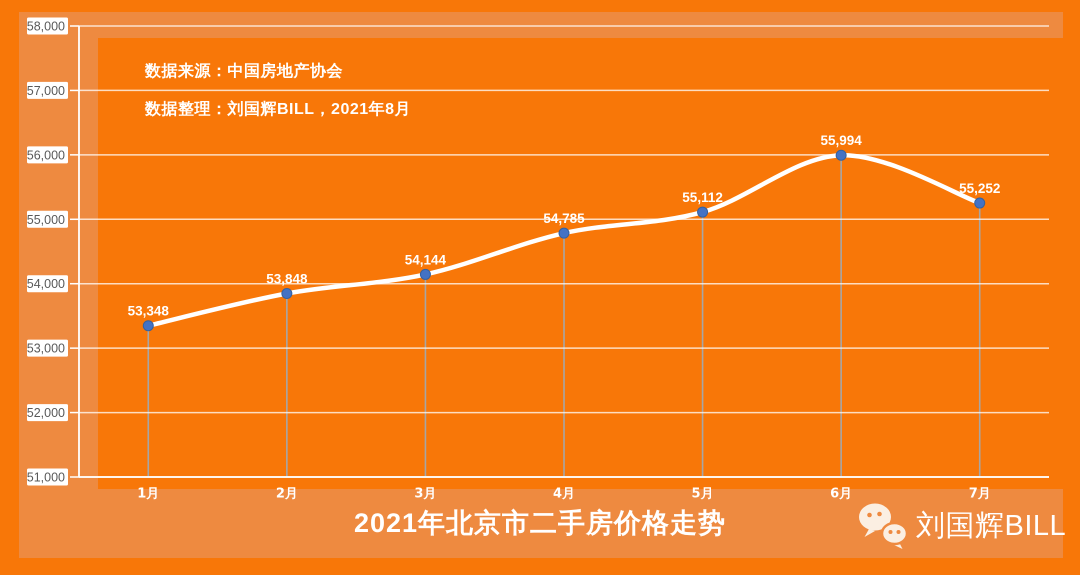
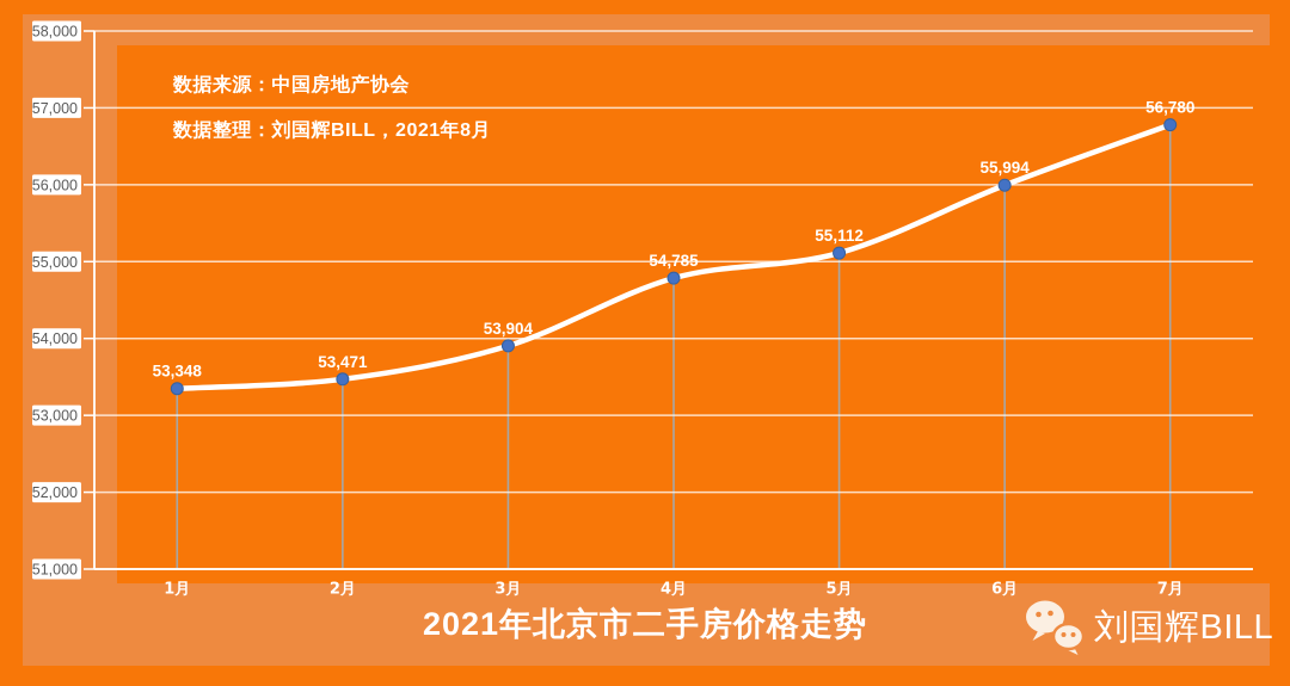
2月: 53,848 -> 53,471
3月: 54,144 -> 53,904
7月: 55,252 -> 56,780
